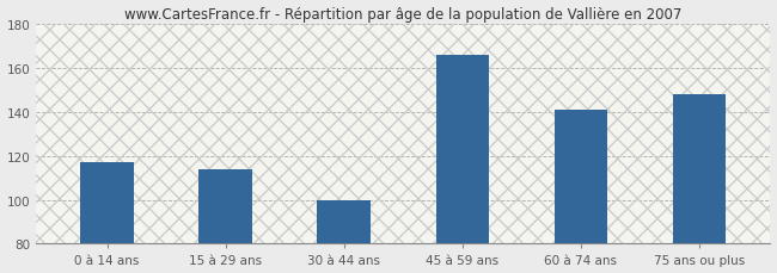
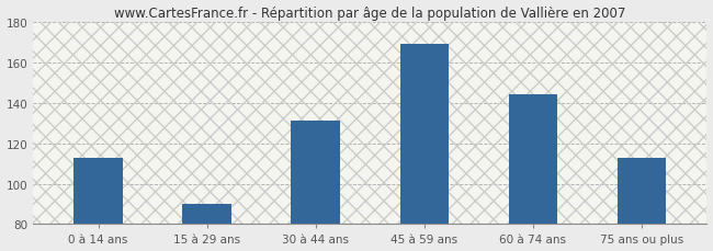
0 à 14 ans: 117 -> 113
15 à 29 ans: 114 -> 90
30 à 44 ans: 100 -> 131
45 à 59 ans: 166 -> 169
60 à 74 ans: 141 -> 144
75 ans ou plus: 148 -> 113
